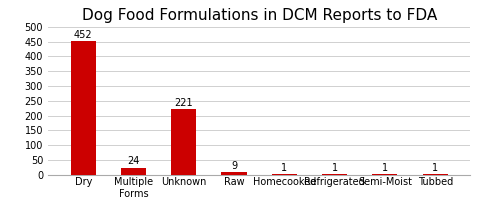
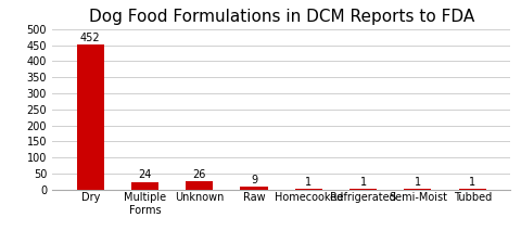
Unknown: 221 -> 26
